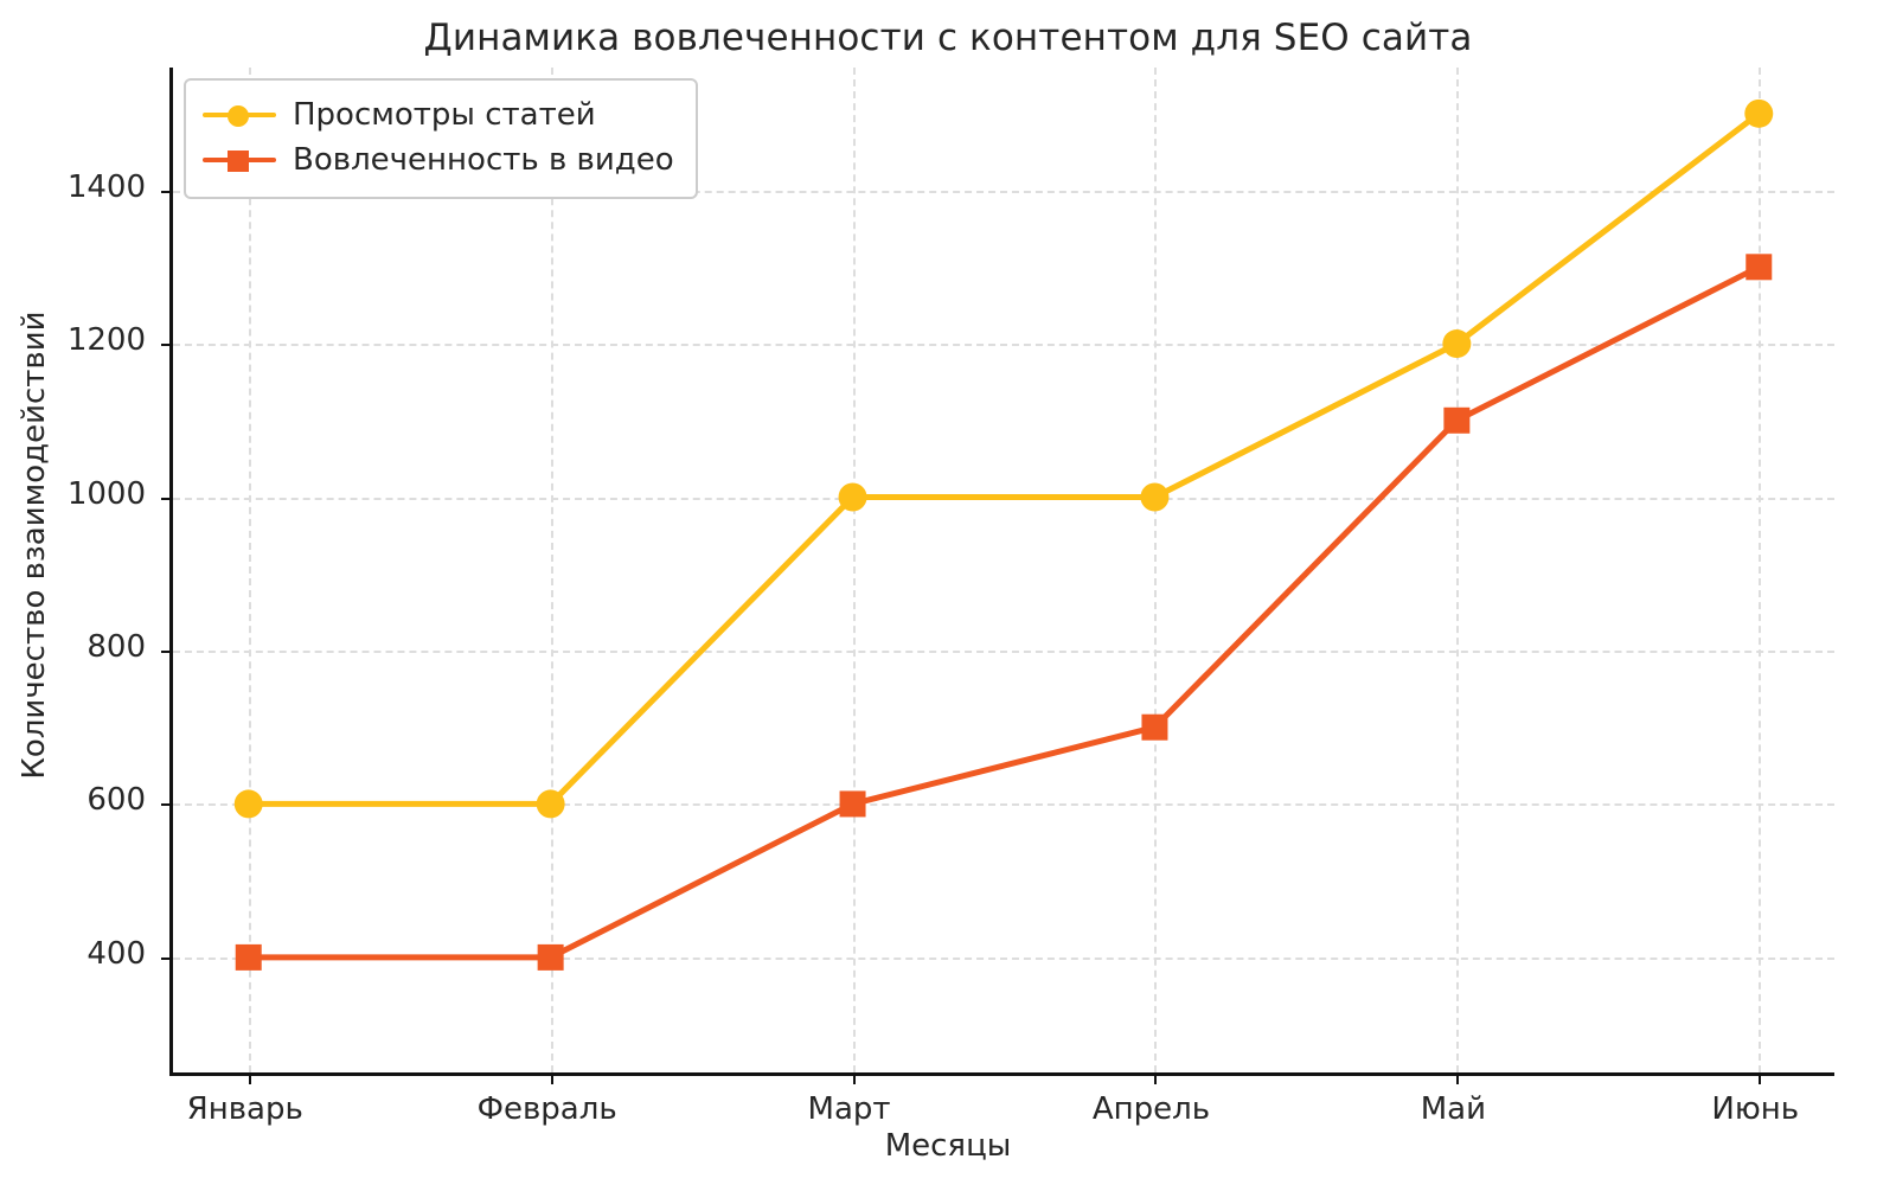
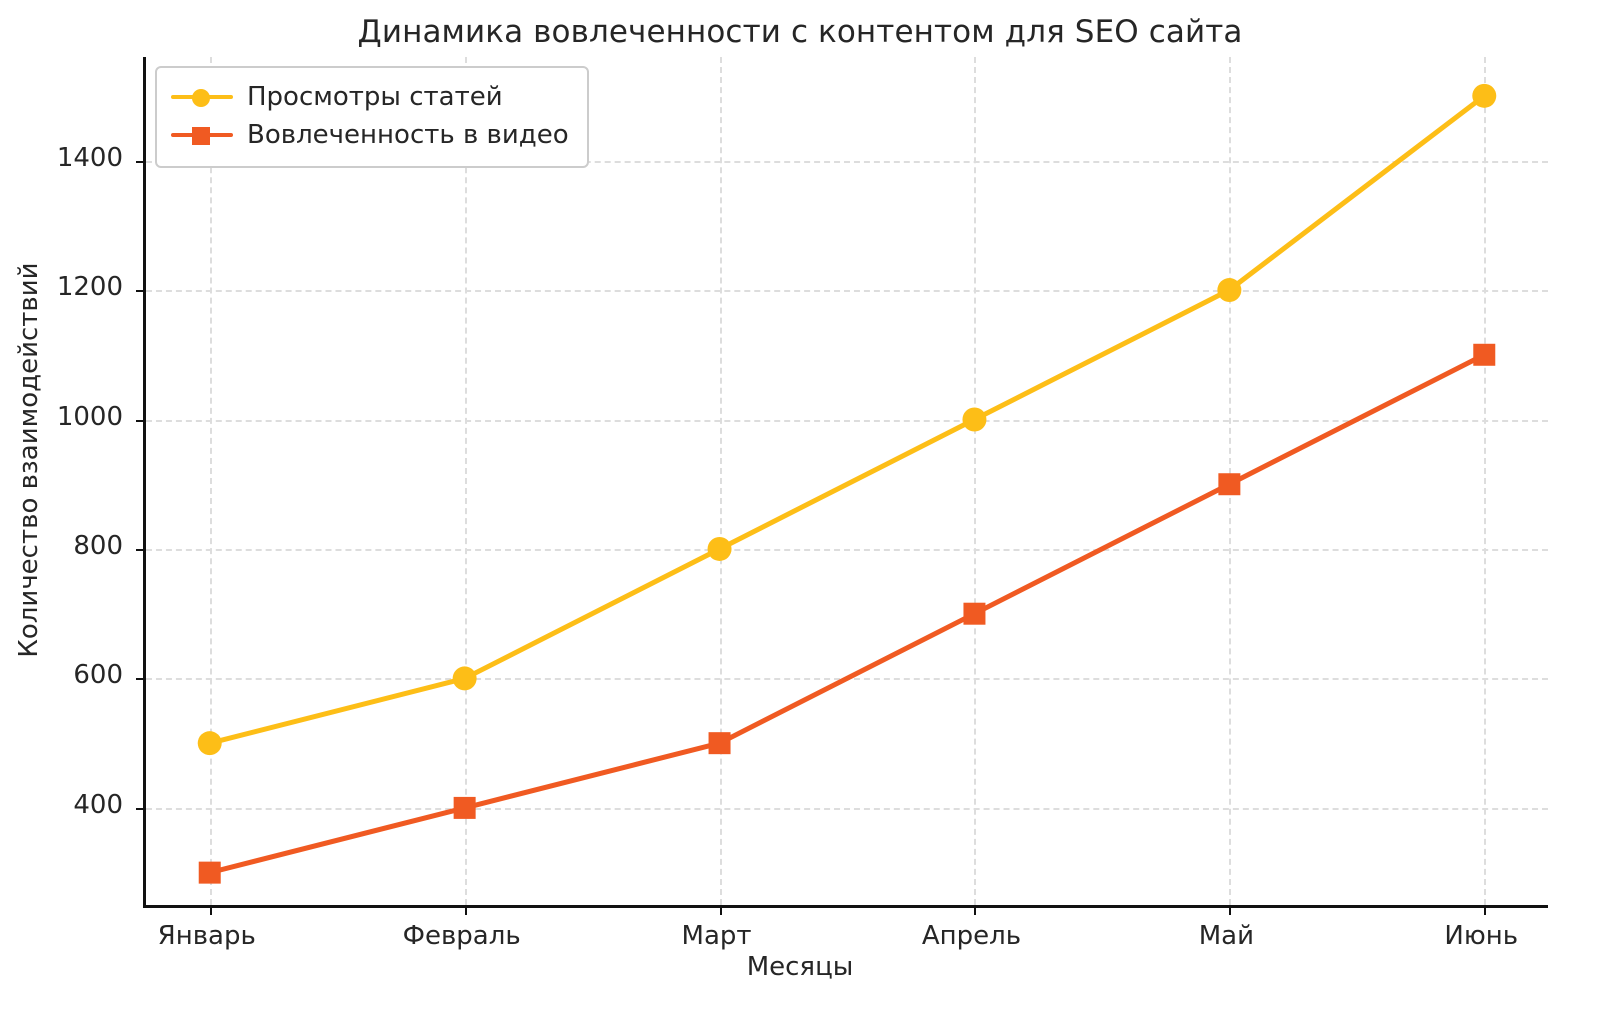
Просмотры статей/Январь: 600 -> 500
Вовлеченность в видео/Январь: 400 -> 300
Просмотры статей/Март: 1000 -> 800
Вовлеченность в видео/Март: 600 -> 500
Вовлеченность в видео/Май: 1100 -> 900
Вовлеченность в видео/Июнь: 1300 -> 1100
